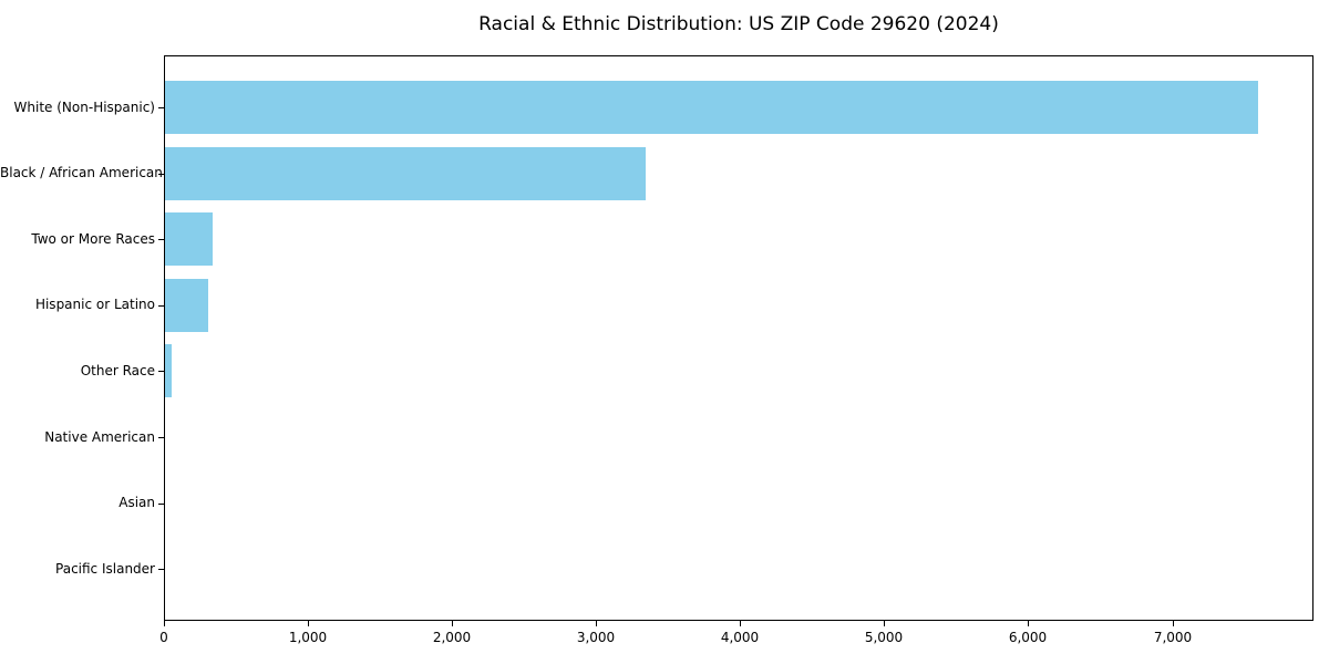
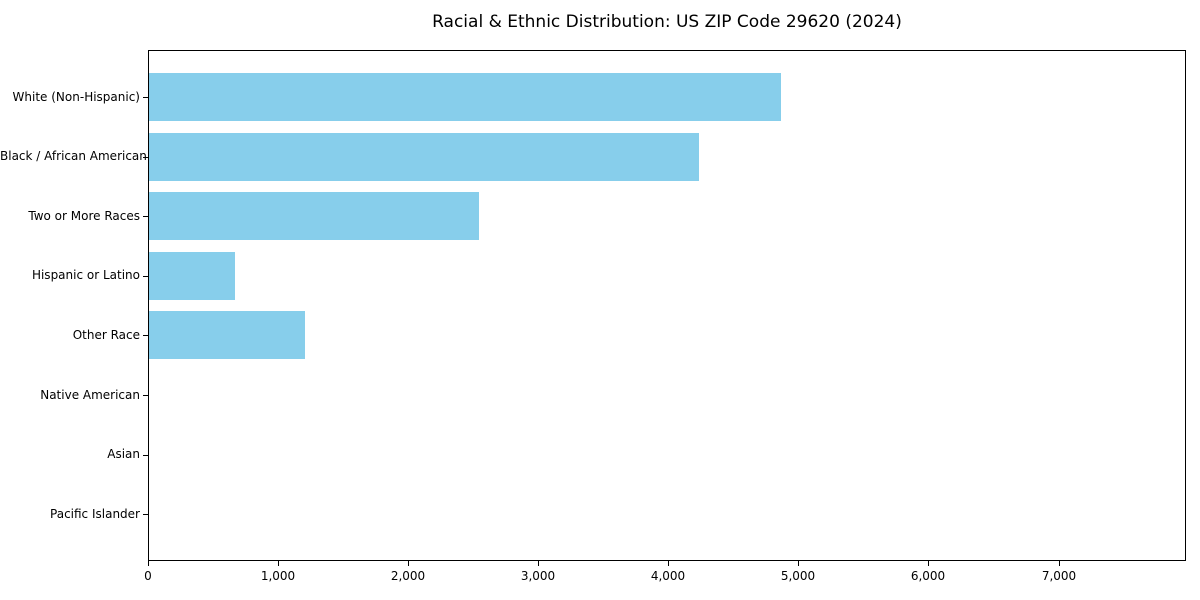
White (Non-Hispanic): 7600 -> 4870
Black / African American: 3340 -> 4240
Two or More Races: 340 -> 2540
Hispanic or Latino: 300 -> 660
Other Race: 50 -> 1200
